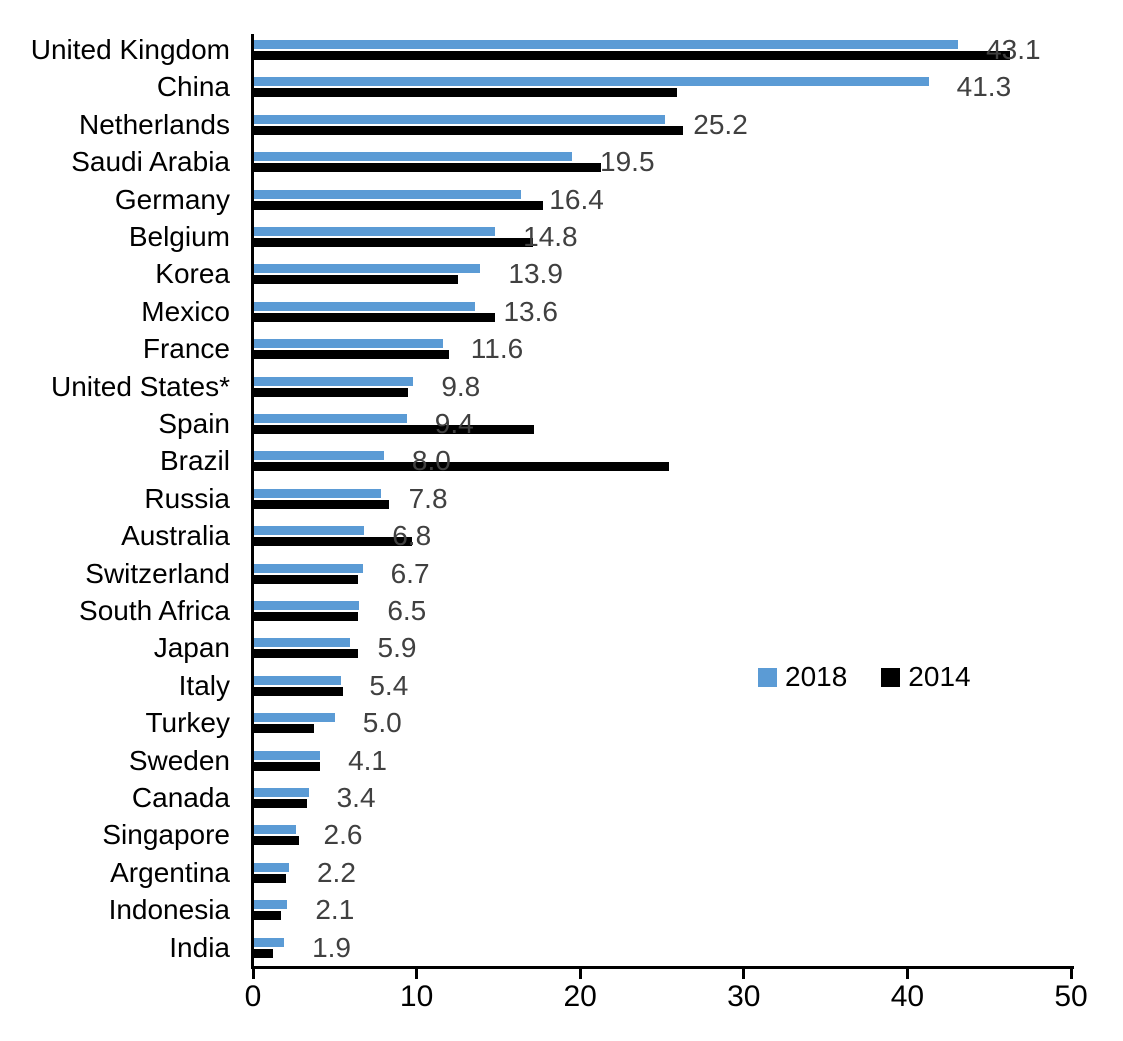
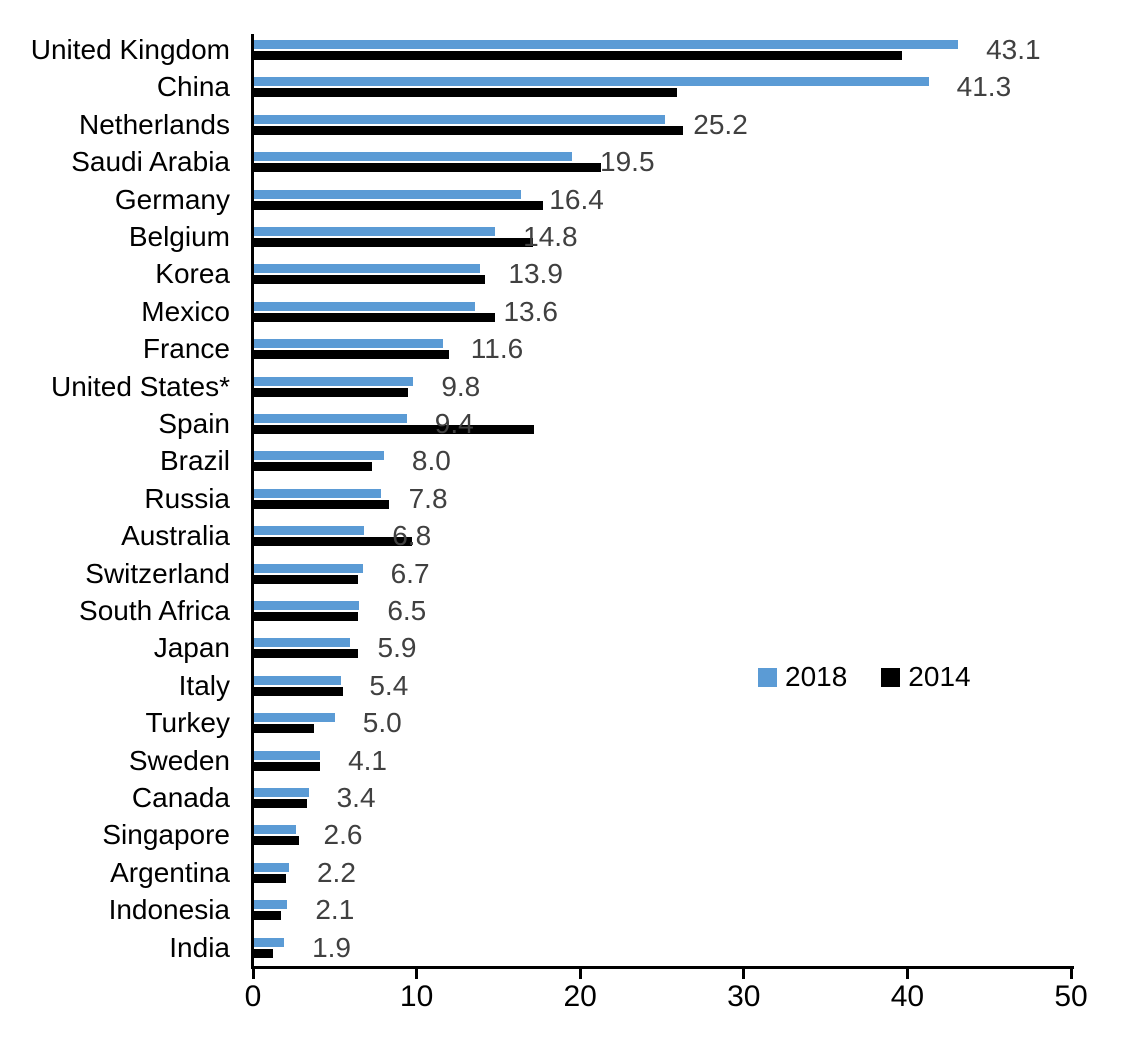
2014/United Kingdom: 46.3 -> 39.7
2014/Korea: 12.5 -> 14.2
2014/Brazil: 25.4 -> 7.3
